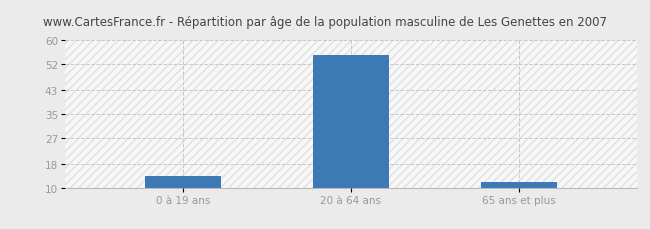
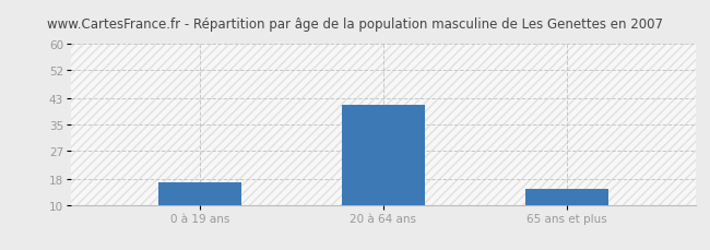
0 à 19 ans: 14 -> 17
20 à 64 ans: 55 -> 41
65 ans et plus: 12 -> 15
